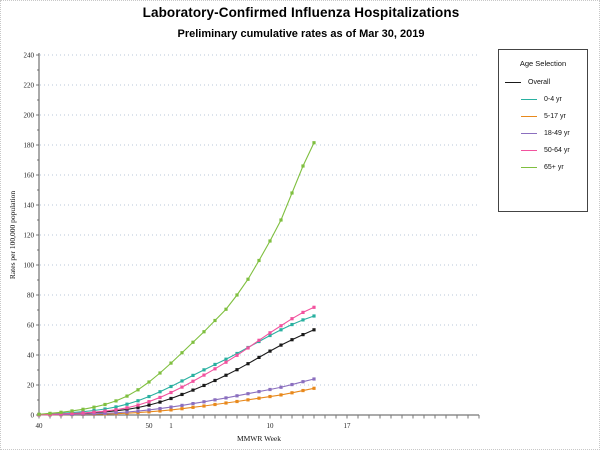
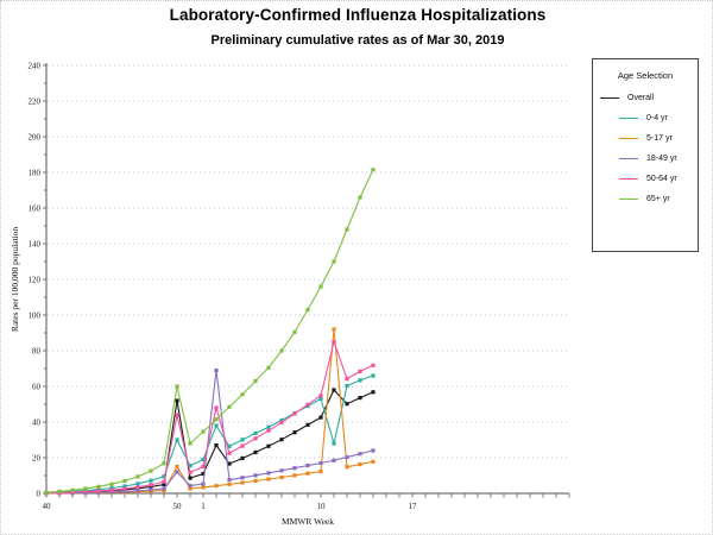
Overall/50: 7 -> 52
0-4 yr/50: 12 -> 30
5-17 yr/50: 2 -> 15
18-49 yr/50: 3 -> 12
50-64 yr/50: 9 -> 44
65+ yr/50: 22 -> 60
Overall/1: 14 -> 27
0-4 yr/1: 23 -> 38
18-49 yr/1: 6 -> 69
50-64 yr/1: 19 -> 48
Overall/10: 47 -> 58
0-4 yr/10: 57 -> 28
5-17 yr/10: 13 -> 92
50-64 yr/10: 60 -> 85
